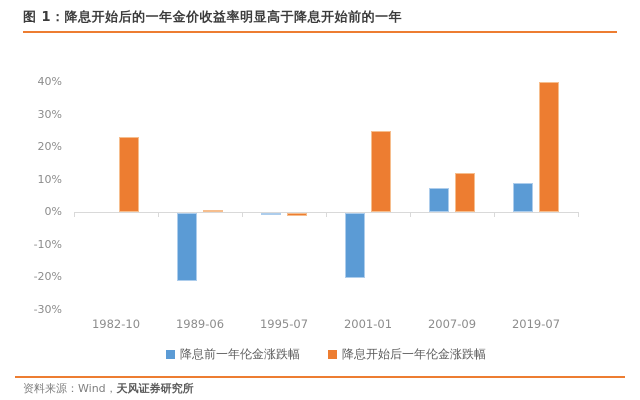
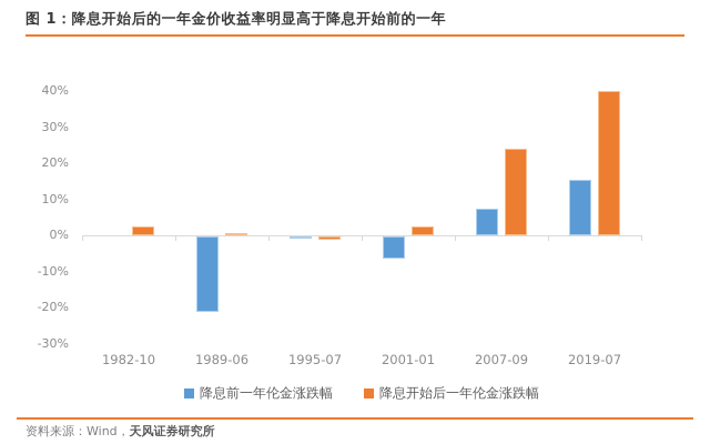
降息开始后一年伦金涨跌幅/1982-10: 23% -> 2%
降息前一年伦金涨跌幅/2001-01: -20% -> -6%
降息开始后一年伦金涨跌幅/2001-01: 25% -> 2%
降息开始后一年伦金涨跌幅/2007-09: 12% -> 24%
降息前一年伦金涨跌幅/2019-07: 9% -> 16%
